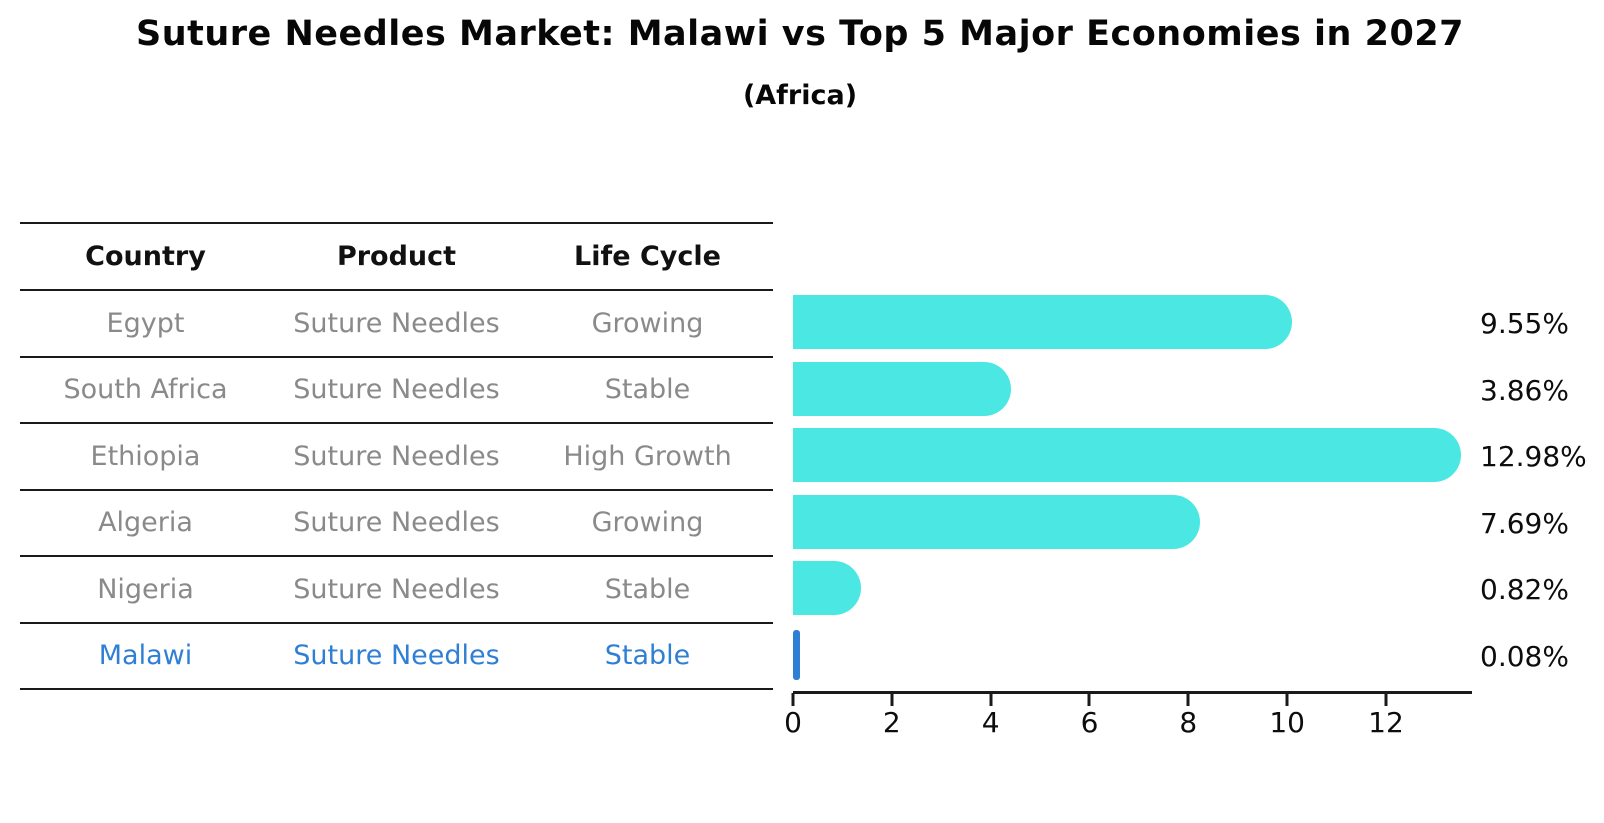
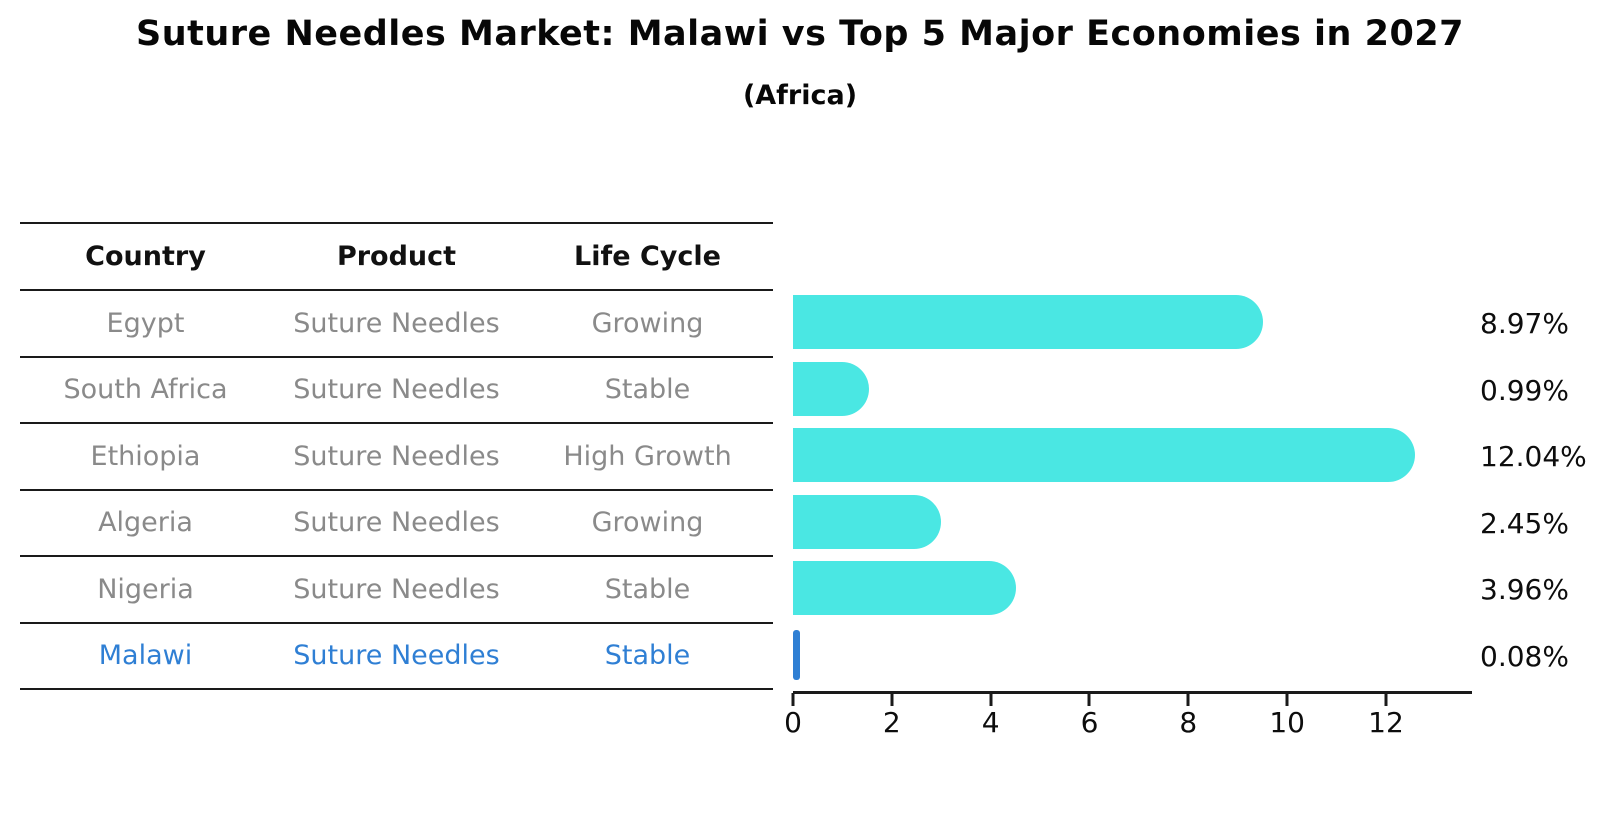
Egypt: 9.55% -> 8.97%
South Africa: 3.86% -> 0.99%
Ethiopia: 12.98% -> 12.04%
Algeria: 7.69% -> 2.45%
Nigeria: 0.82% -> 3.96%
